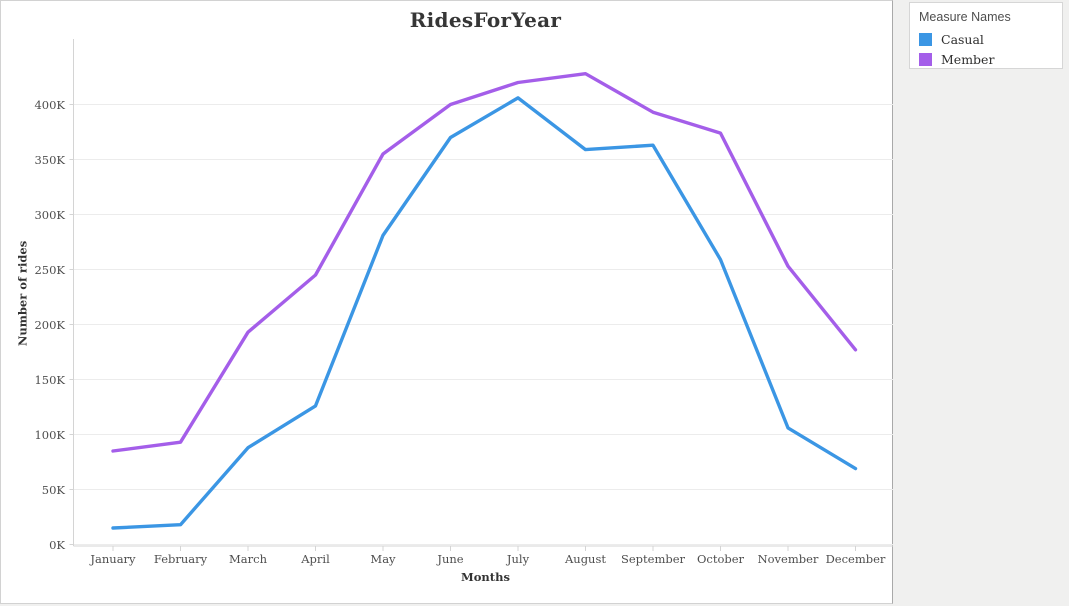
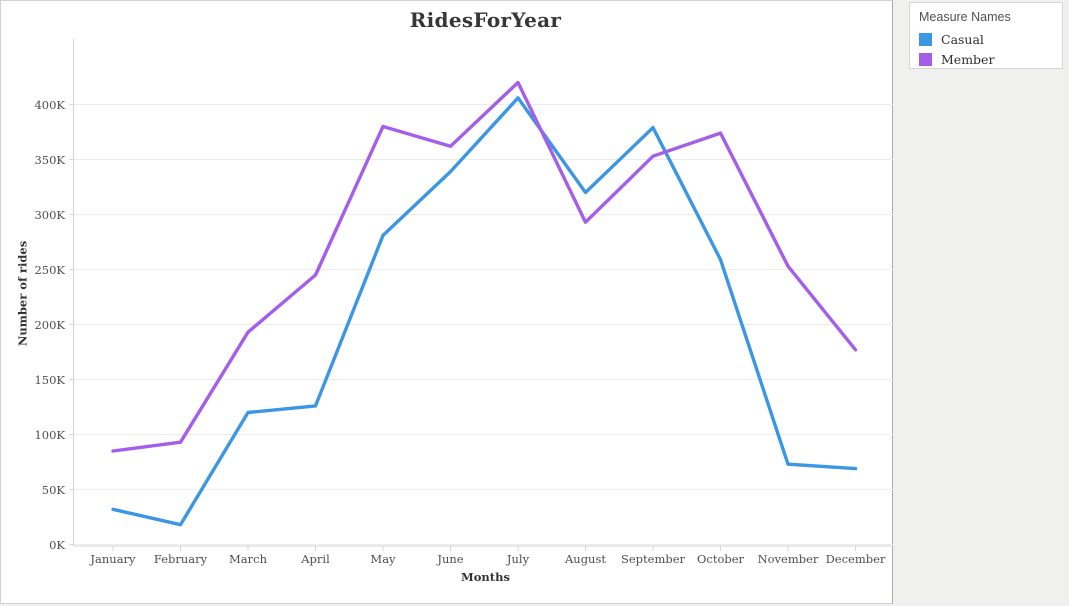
Casual/January: 15K -> 32K
Casual/March: 88K -> 120K
Member/May: 355K -> 380K
Casual/June: 370K -> 339K
Member/June: 400K -> 362K
Casual/August: 359K -> 320K
Member/August: 428K -> 293K
Casual/September: 363K -> 379K
Member/September: 393K -> 353K
Casual/November: 106K -> 73K
